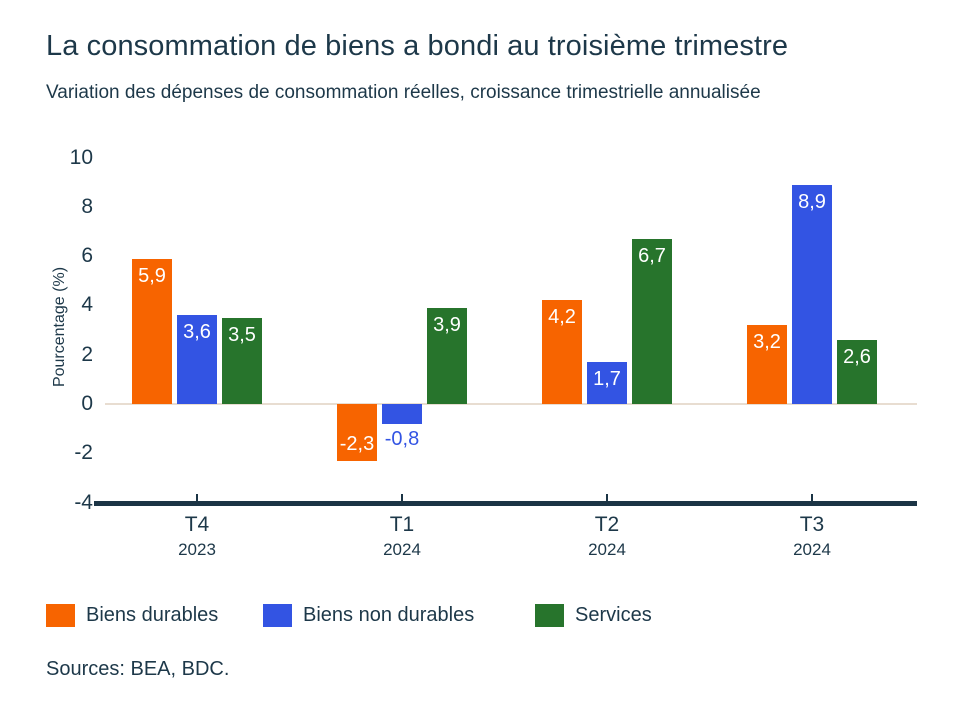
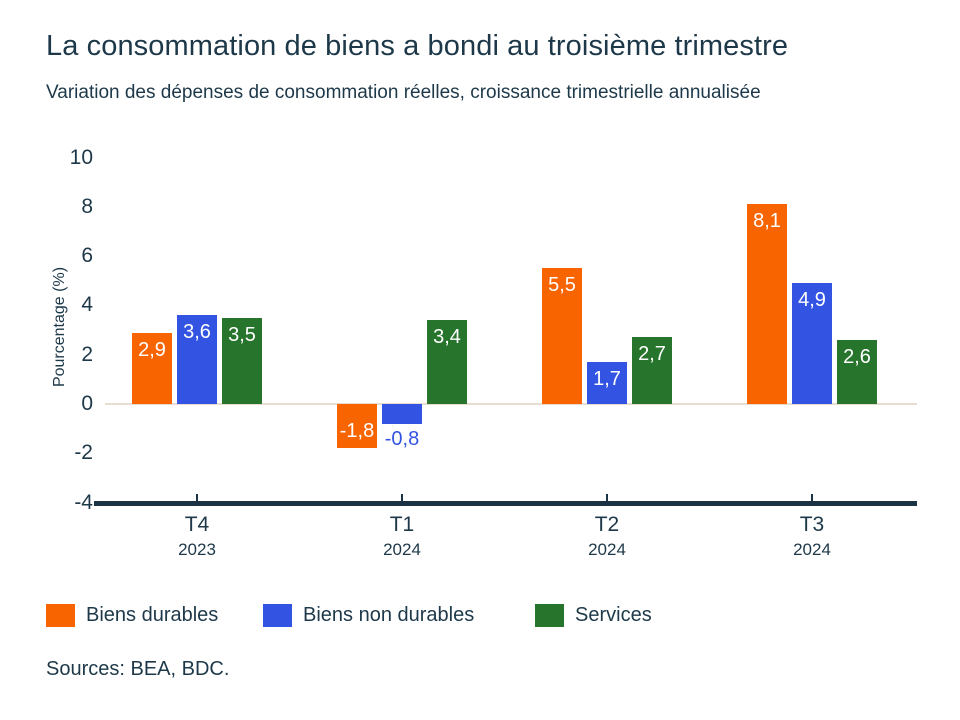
Biens durables/T4: 5,9 -> 2,9
Biens durables/T1: -2,3 -> -1,8
Services/T1: 3,9 -> 3,4
Biens durables/T2: 4,2 -> 5,5
Services/T2: 6,7 -> 2,7
Biens durables/T3: 3,2 -> 8,1
Biens non durables/T3: 8,9 -> 4,9
